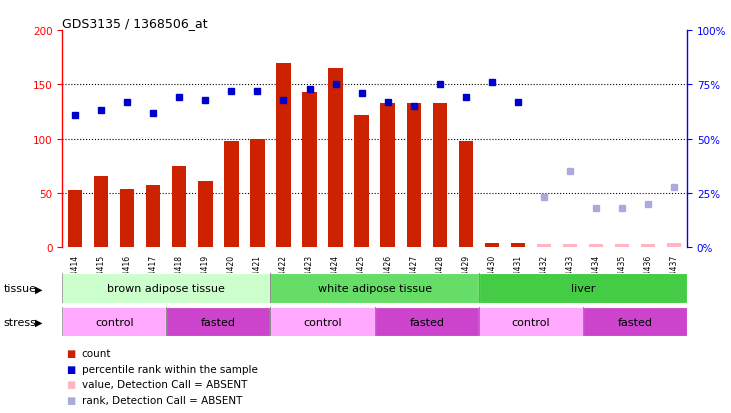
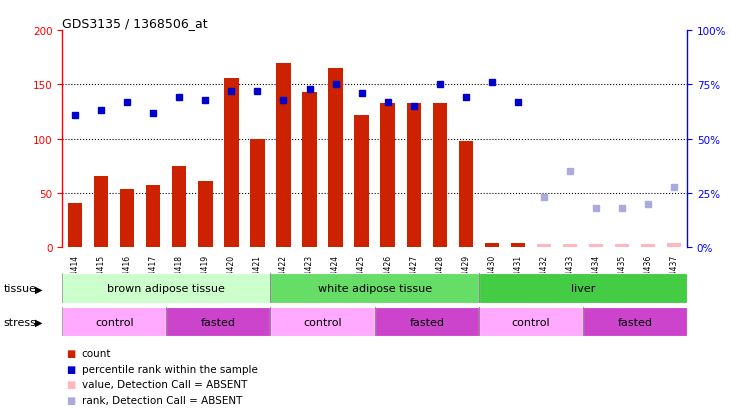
GSM184414: 53 -> 41
GSM184420: 98 -> 156
